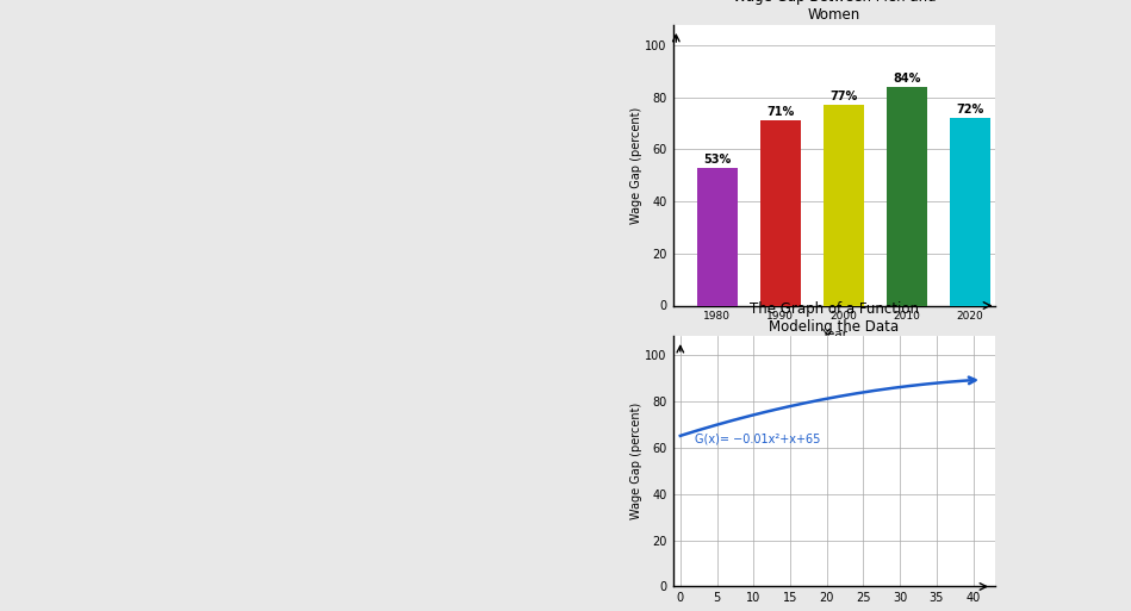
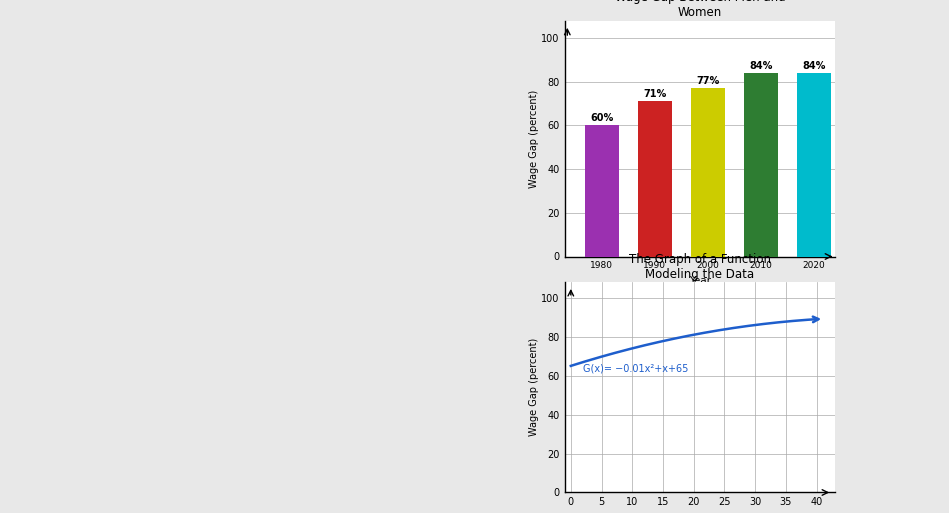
1980: 53% -> 60%
2020: 72% -> 84%
